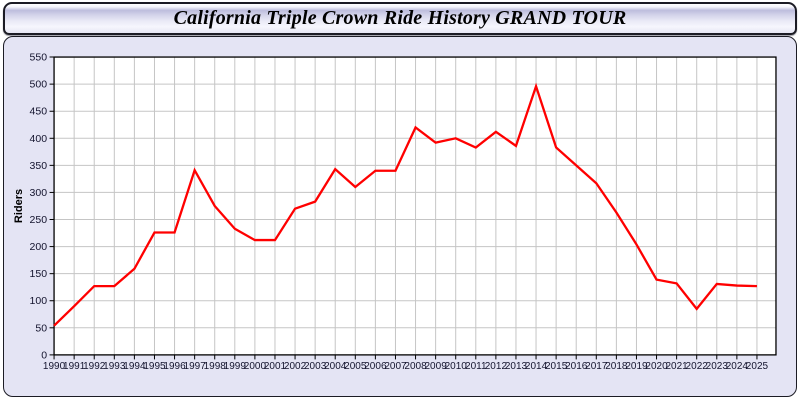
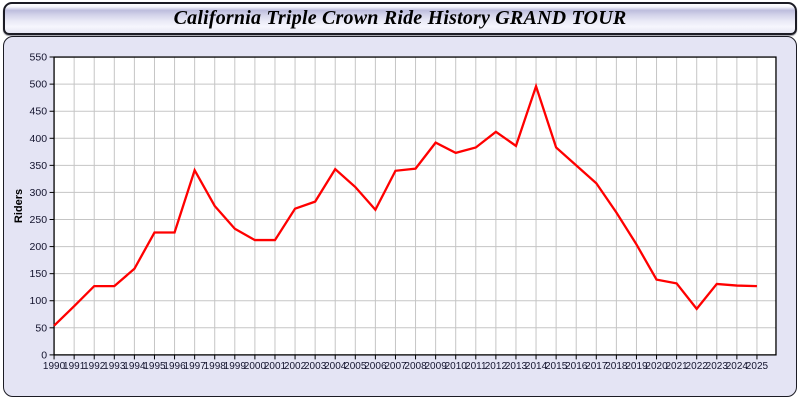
2006: 340 -> 270
2008: 420 -> 340
2010: 400 -> 370
